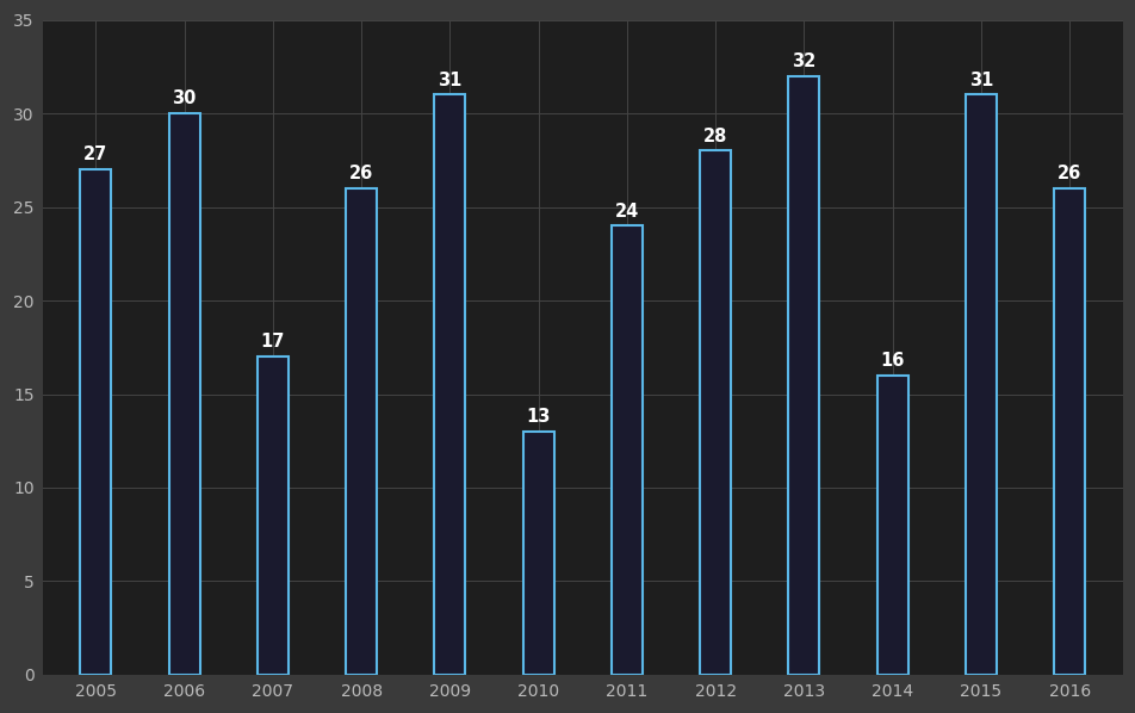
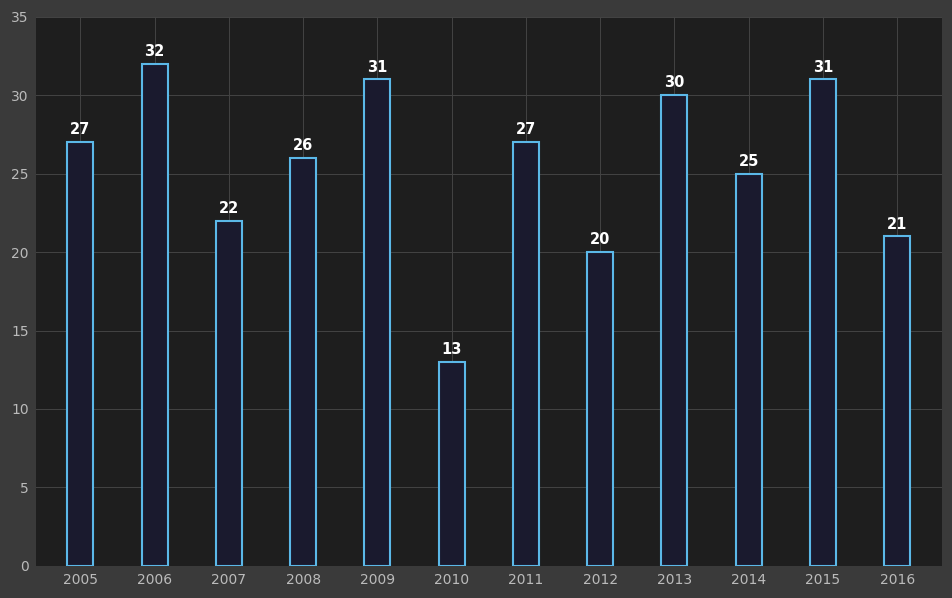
2006: 30 -> 32
2007: 17 -> 22
2011: 24 -> 27
2012: 28 -> 20
2013: 32 -> 30
2014: 16 -> 25
2016: 26 -> 21
